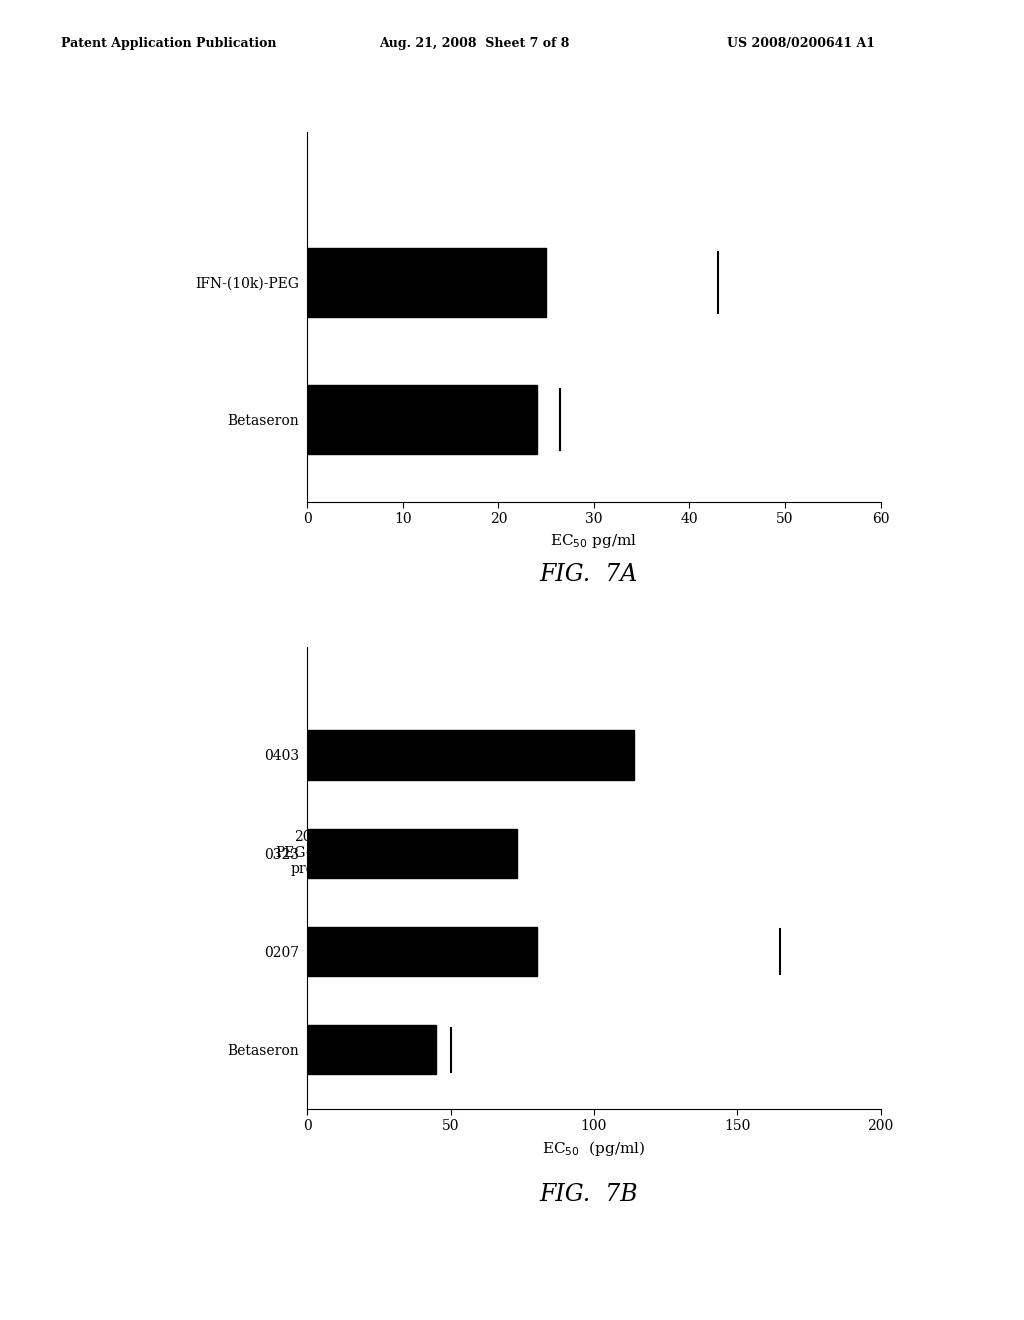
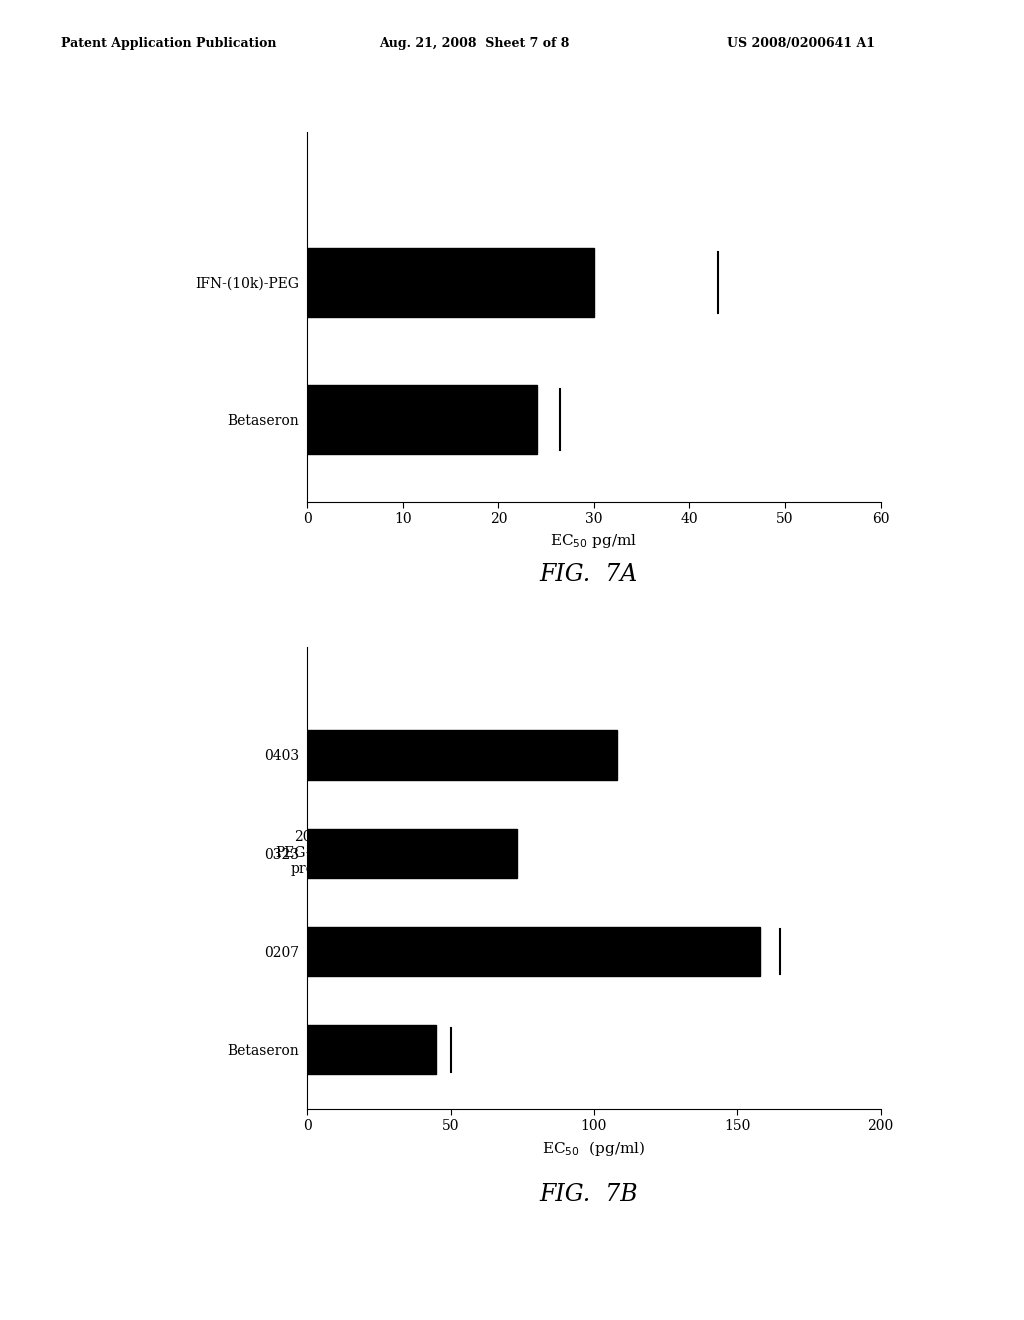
IFN-(10k)-PEG: 25 -> 30
0403: 114 -> 108
0207: 80 -> 158
